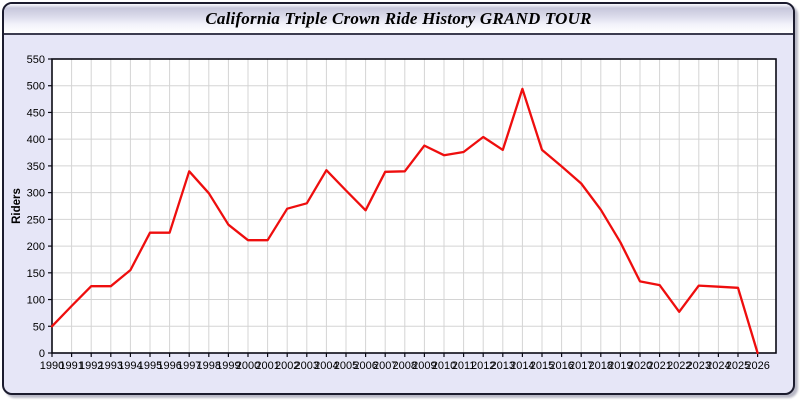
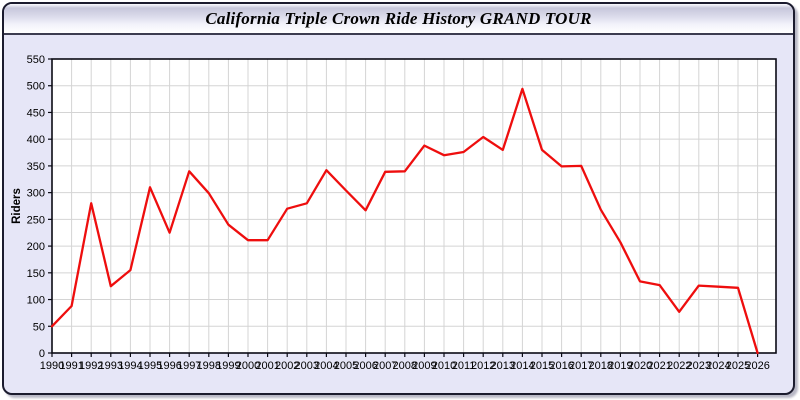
1992: 120 -> 280
1995: 220 -> 310
2017: 320 -> 350
